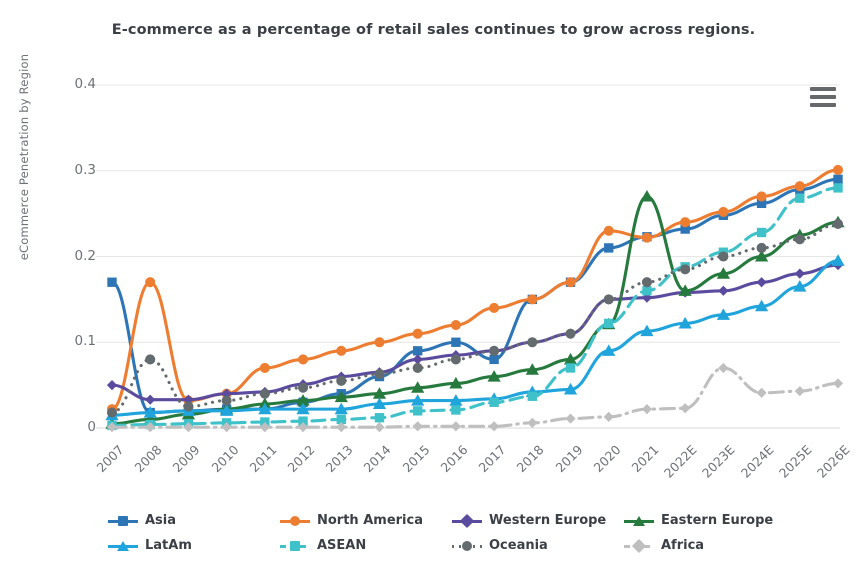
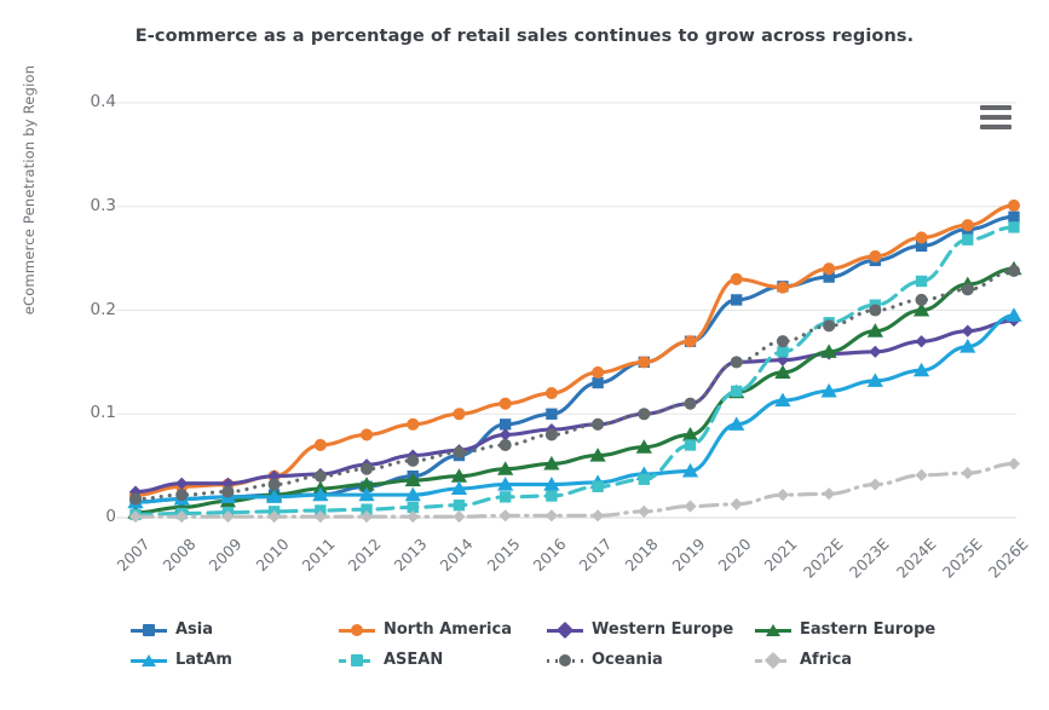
Asia/2007: 0.17 -> 0.01
Western Europe/2007: 0.05 -> 0.03
North America/2008: 0.17 -> 0.03
Oceania/2008: 0.08 -> 0.02
Asia/2017: 0.08 -> 0.13
Eastern Europe/2021: 0.27 -> 0.14
Africa/2023E: 0.07 -> 0.03
